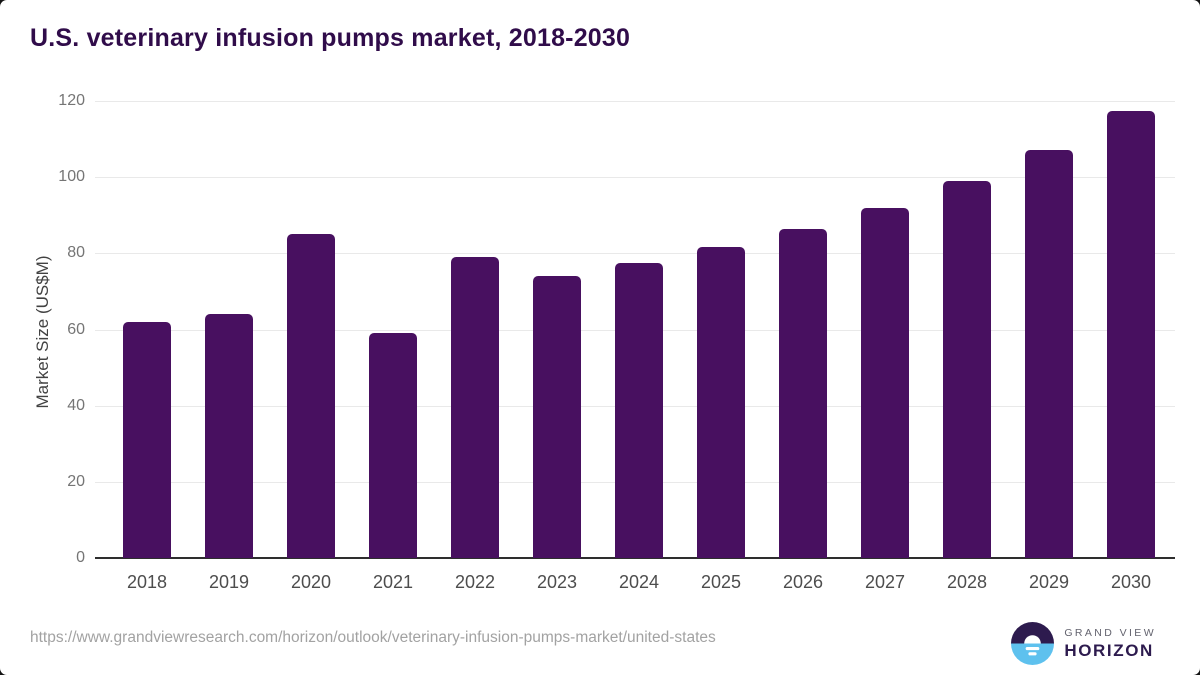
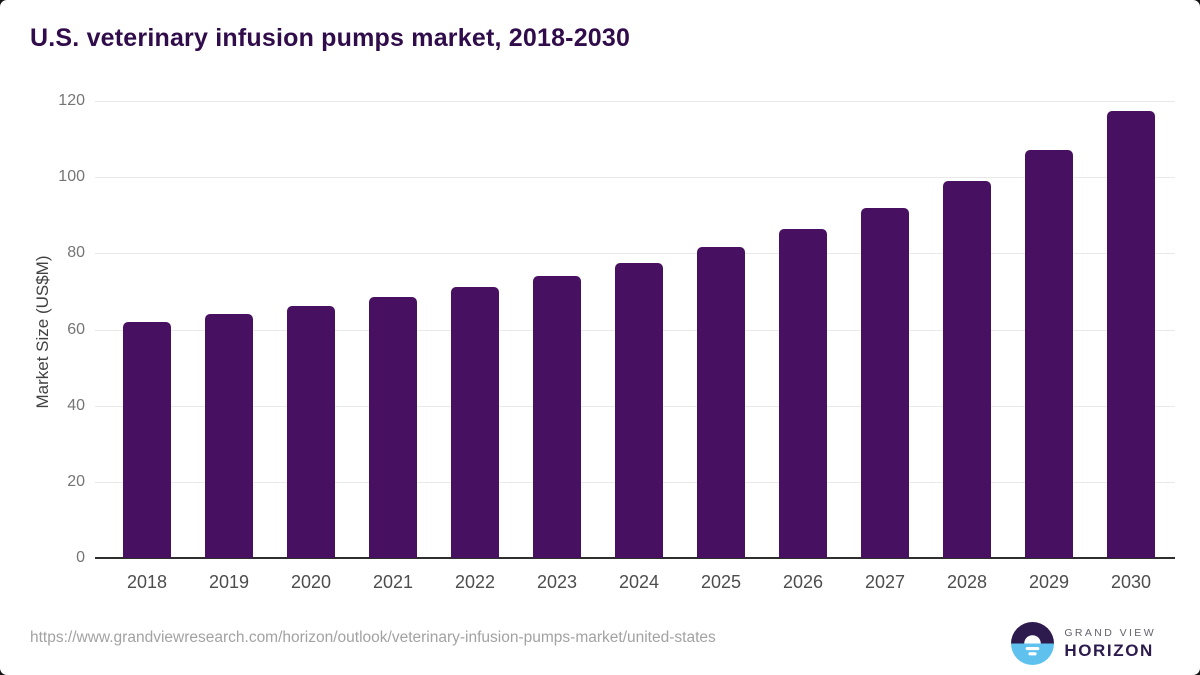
2020: 85 -> 66
2021: 59 -> 69
2022: 79 -> 71
